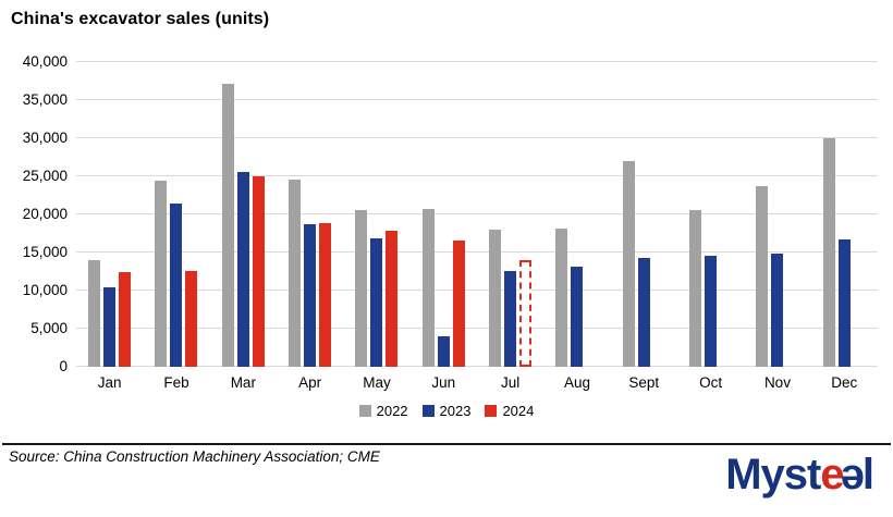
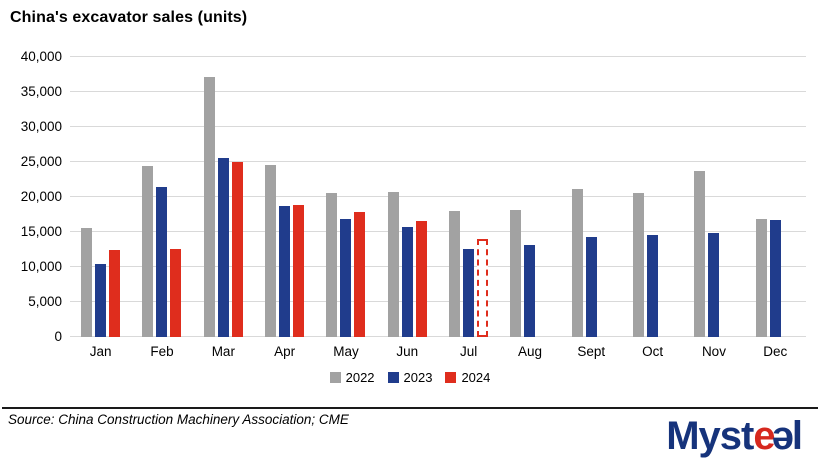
2022/Jan: 14000 -> 16000
2023/Jun: 4000 -> 16000
2022/Sept: 27000 -> 21000
2022/Dec: 30000 -> 17000
